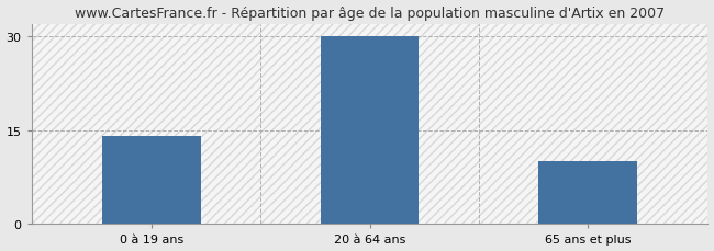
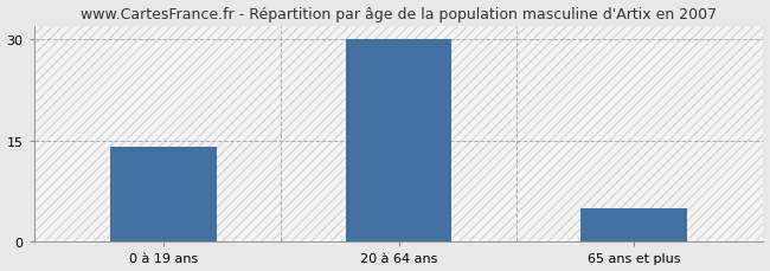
65 ans et plus: 10 -> 5
